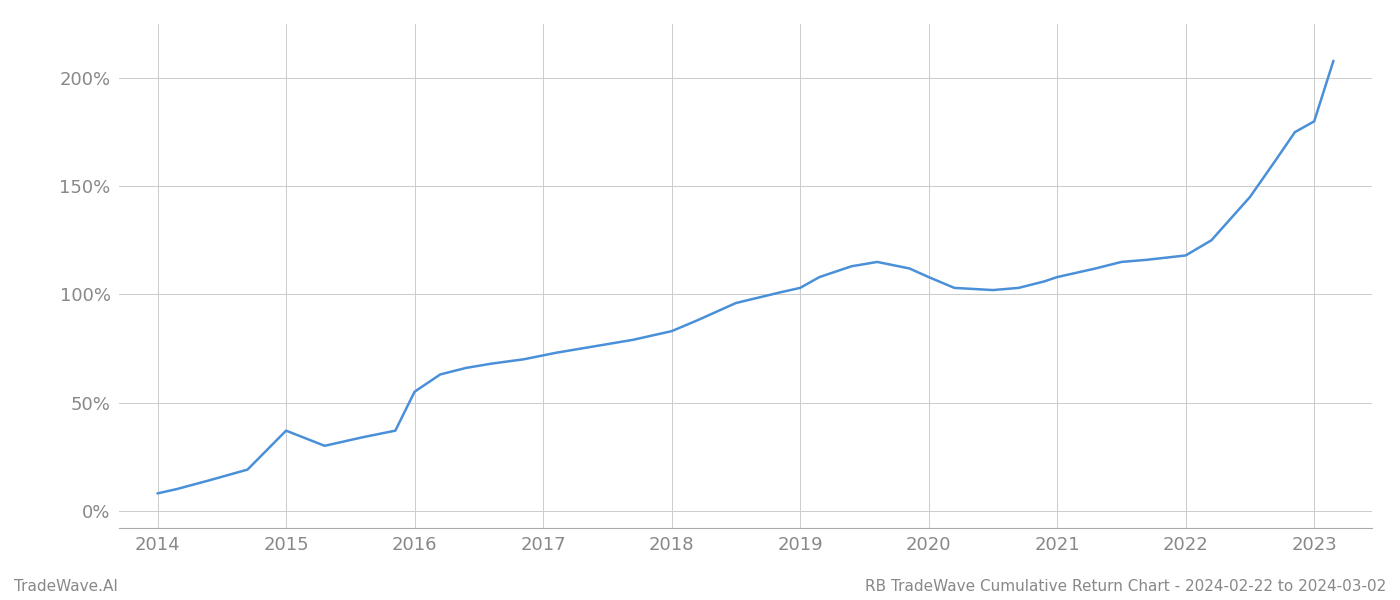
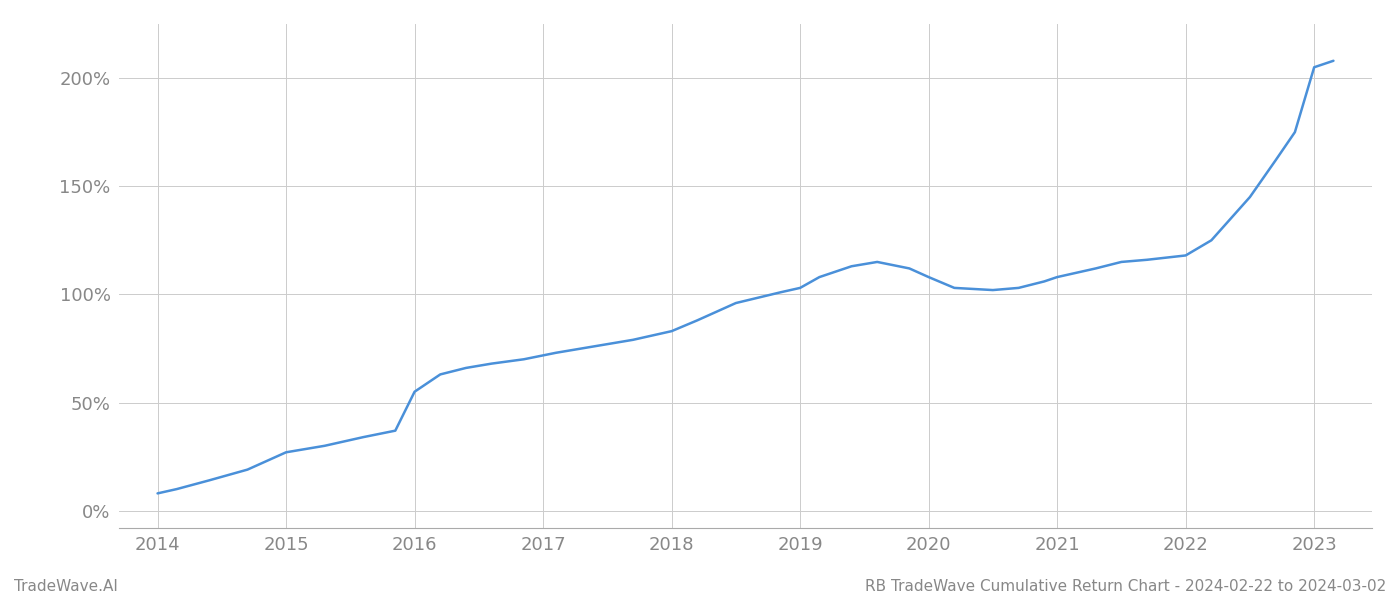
2015: 37% -> 27%
2023: 180% -> 205%
